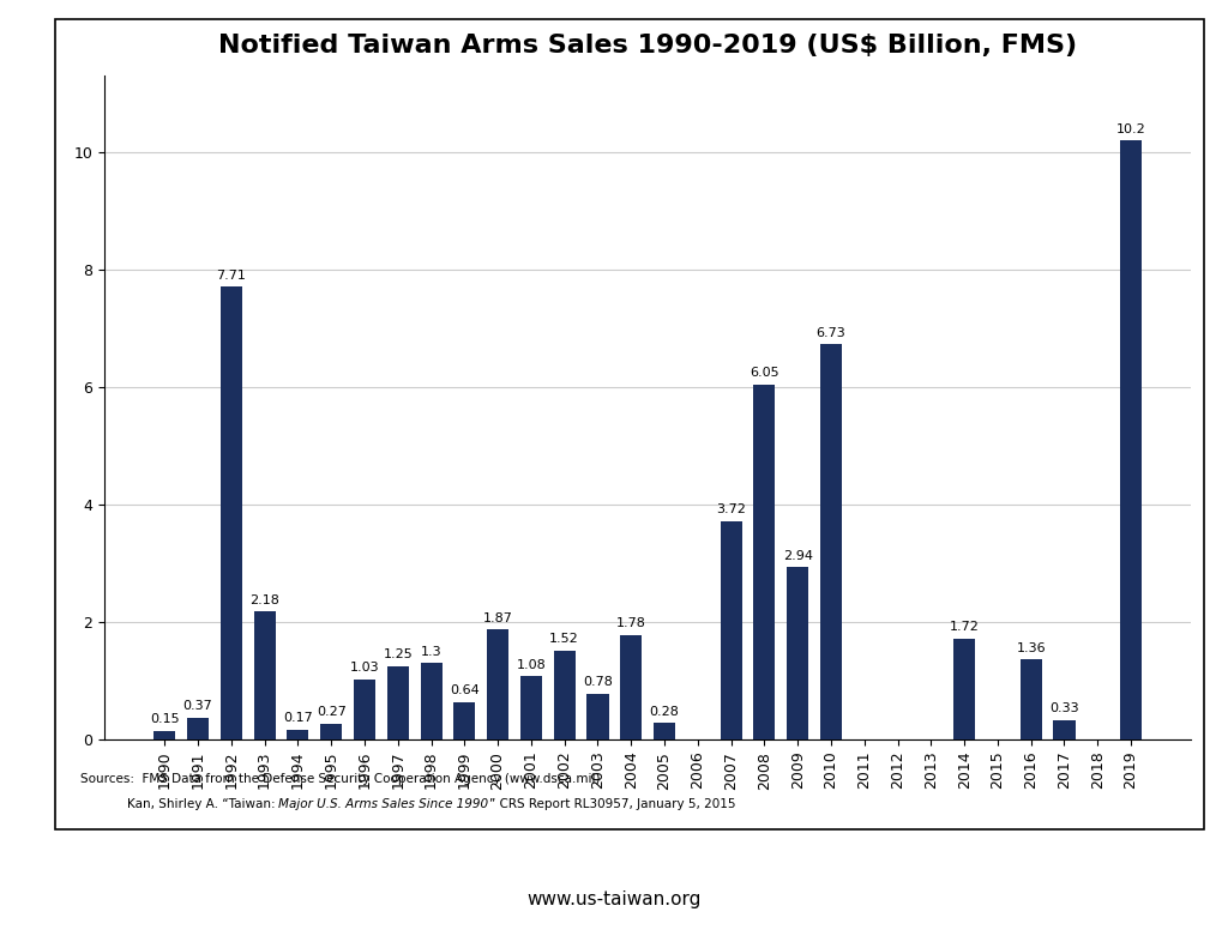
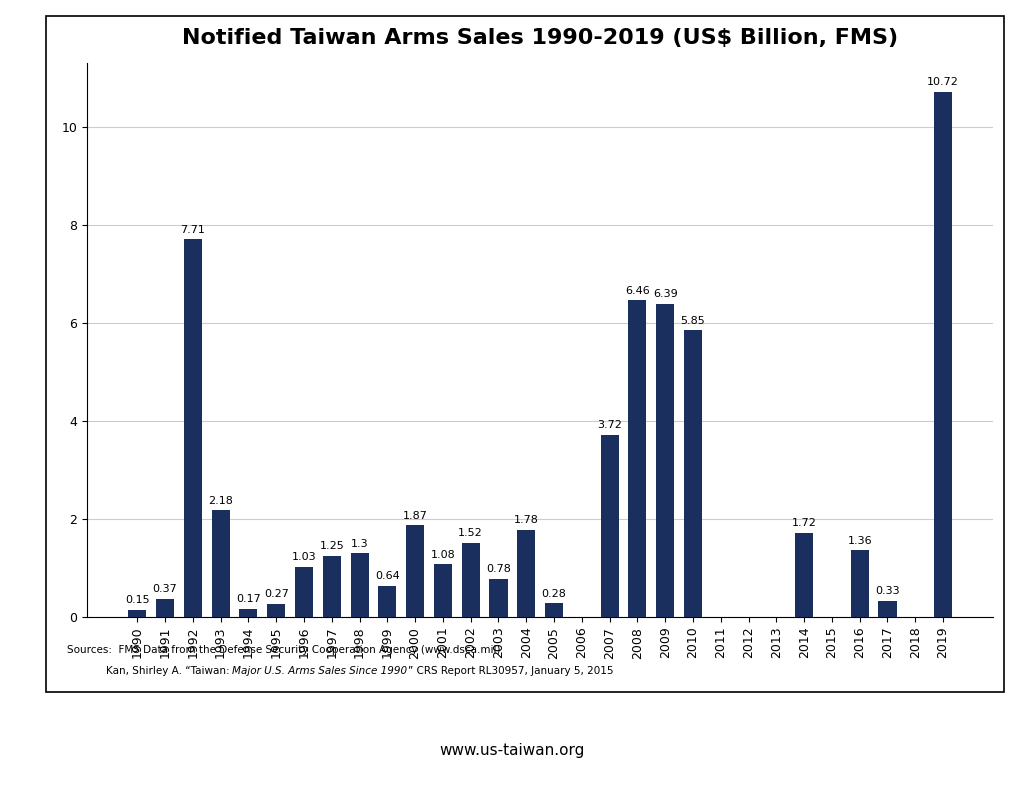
2008: 6.05 -> 6.46
2009: 2.94 -> 6.39
2010: 6.73 -> 5.85
2019: 10.2 -> 10.72
